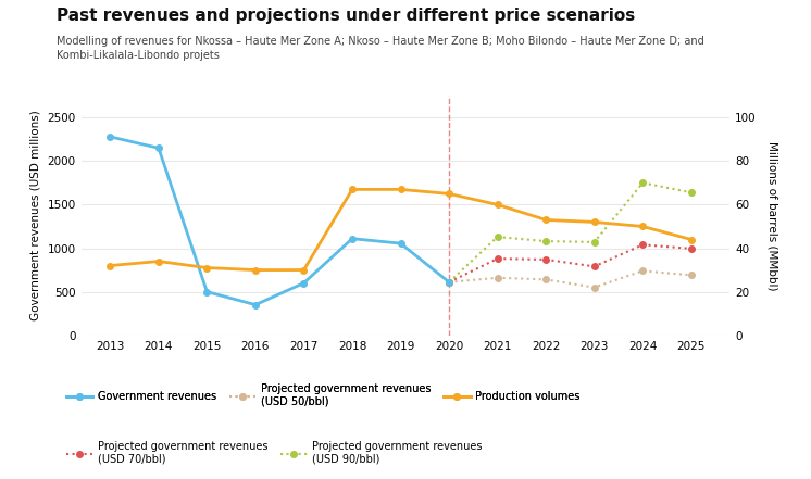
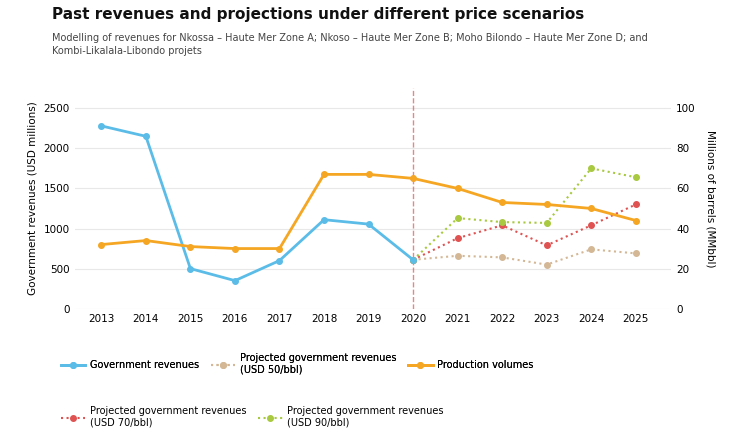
Projected government revenues (USD 70/bbl)/2022: 870 -> 1040
Projected government revenues (USD 70/bbl)/2025: 1000 -> 1300
